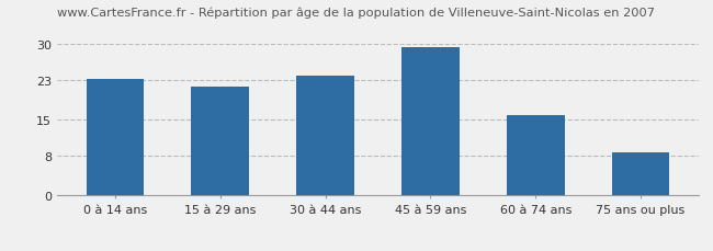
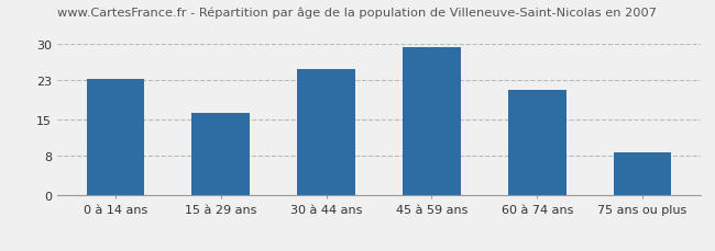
15 à 29 ans: 21.6 -> 16.5
30 à 44 ans: 23.8 -> 25.0
60 à 74 ans: 16.0 -> 21.0
